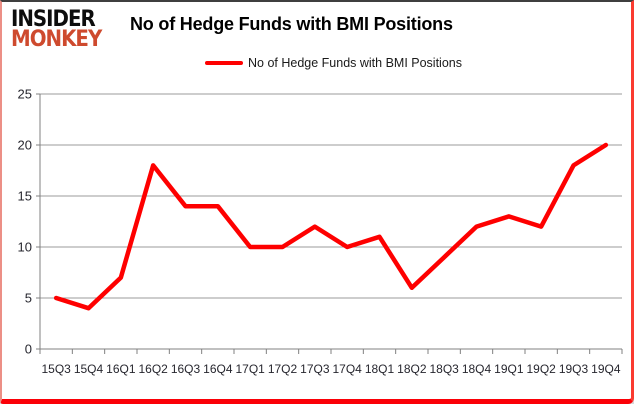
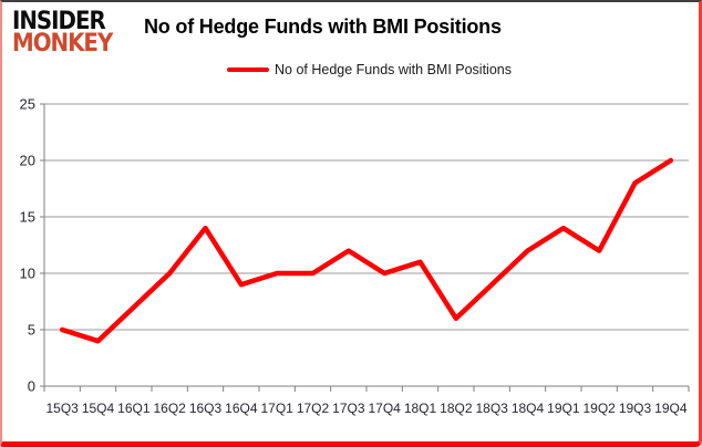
16Q2: 18 -> 10
16Q4: 14 -> 9
19Q1: 13 -> 14
